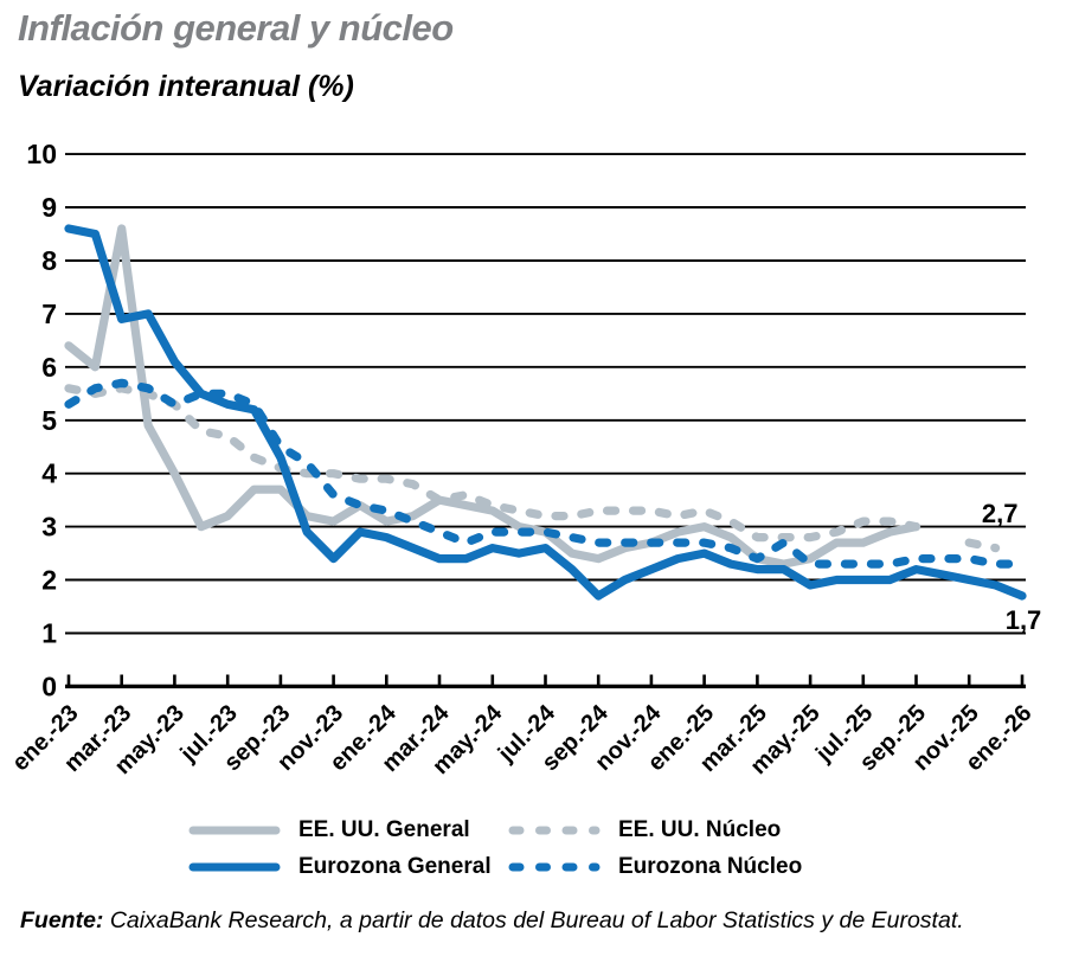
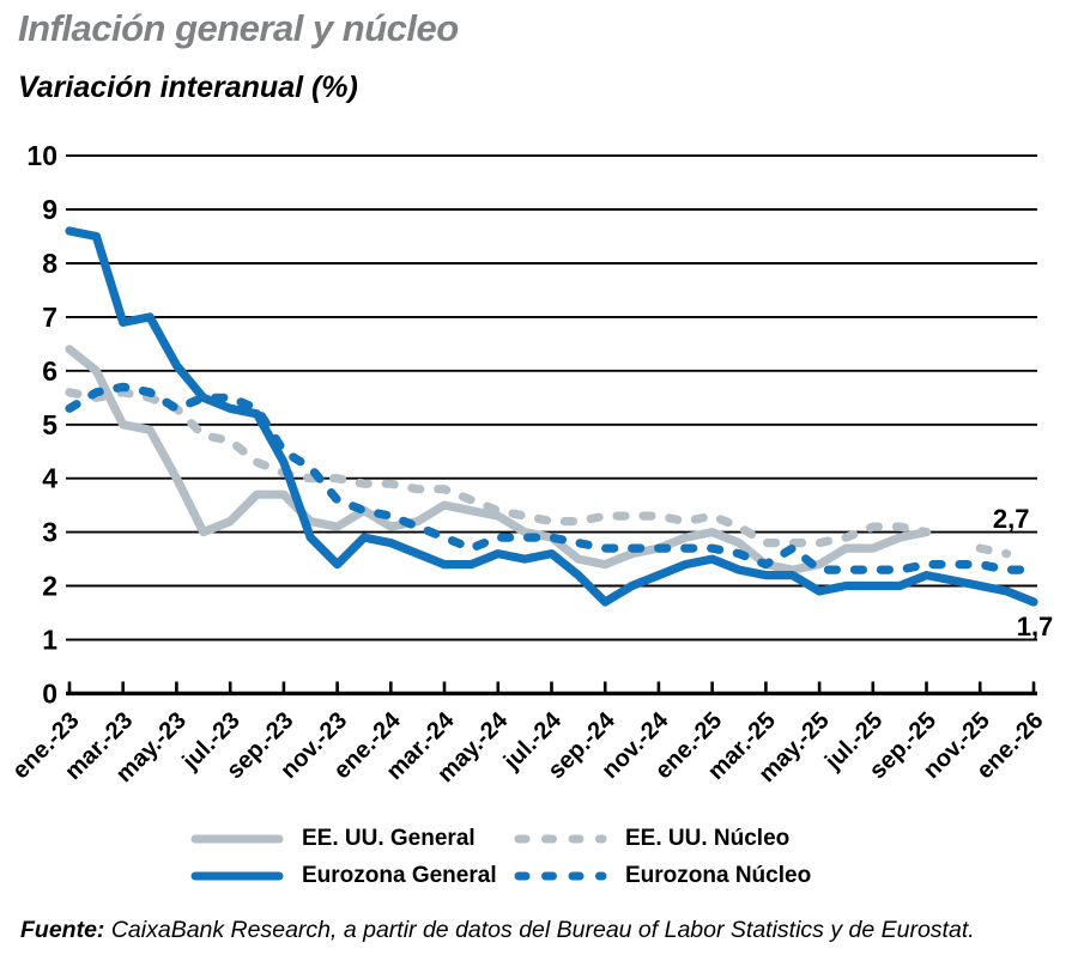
EE. UU. General/mar.-23: 8.6 -> 5.0
EE. UU. Núcleo/mar.-24: 3.5 -> 3.8
